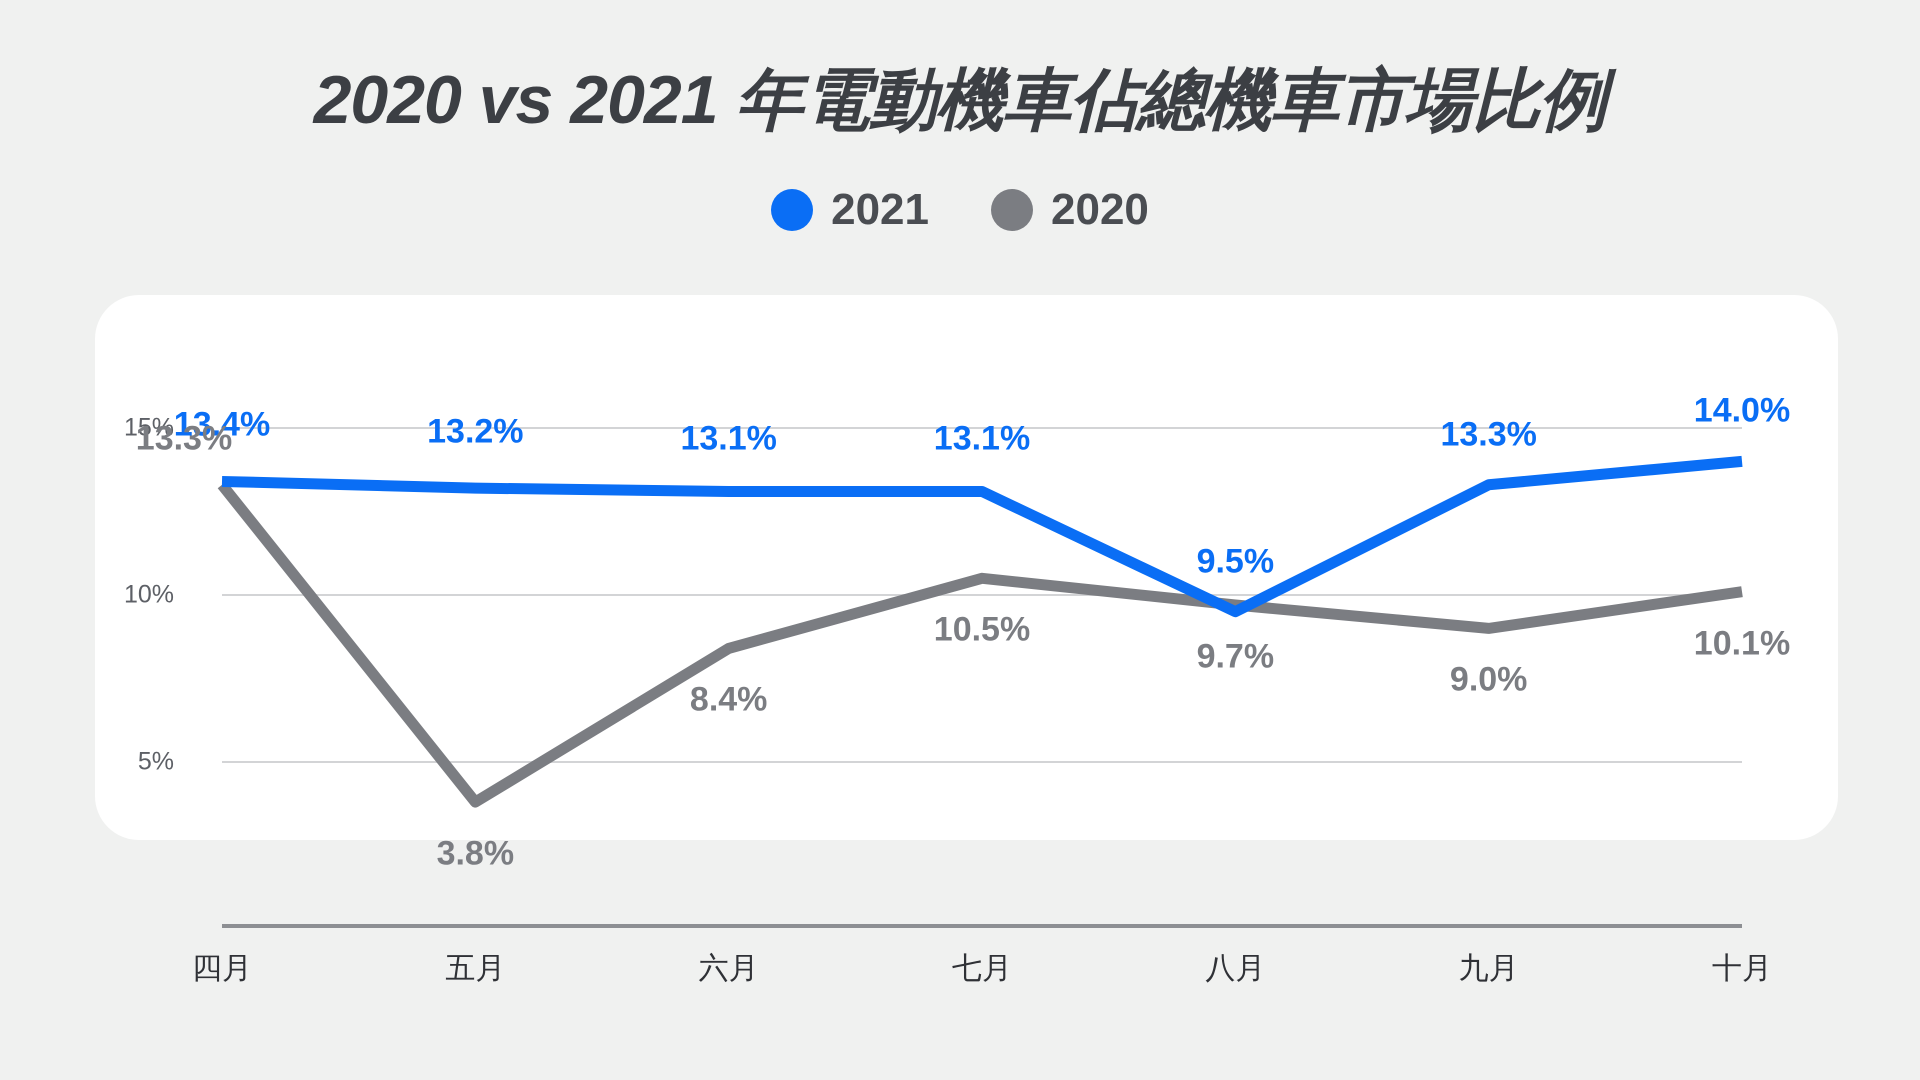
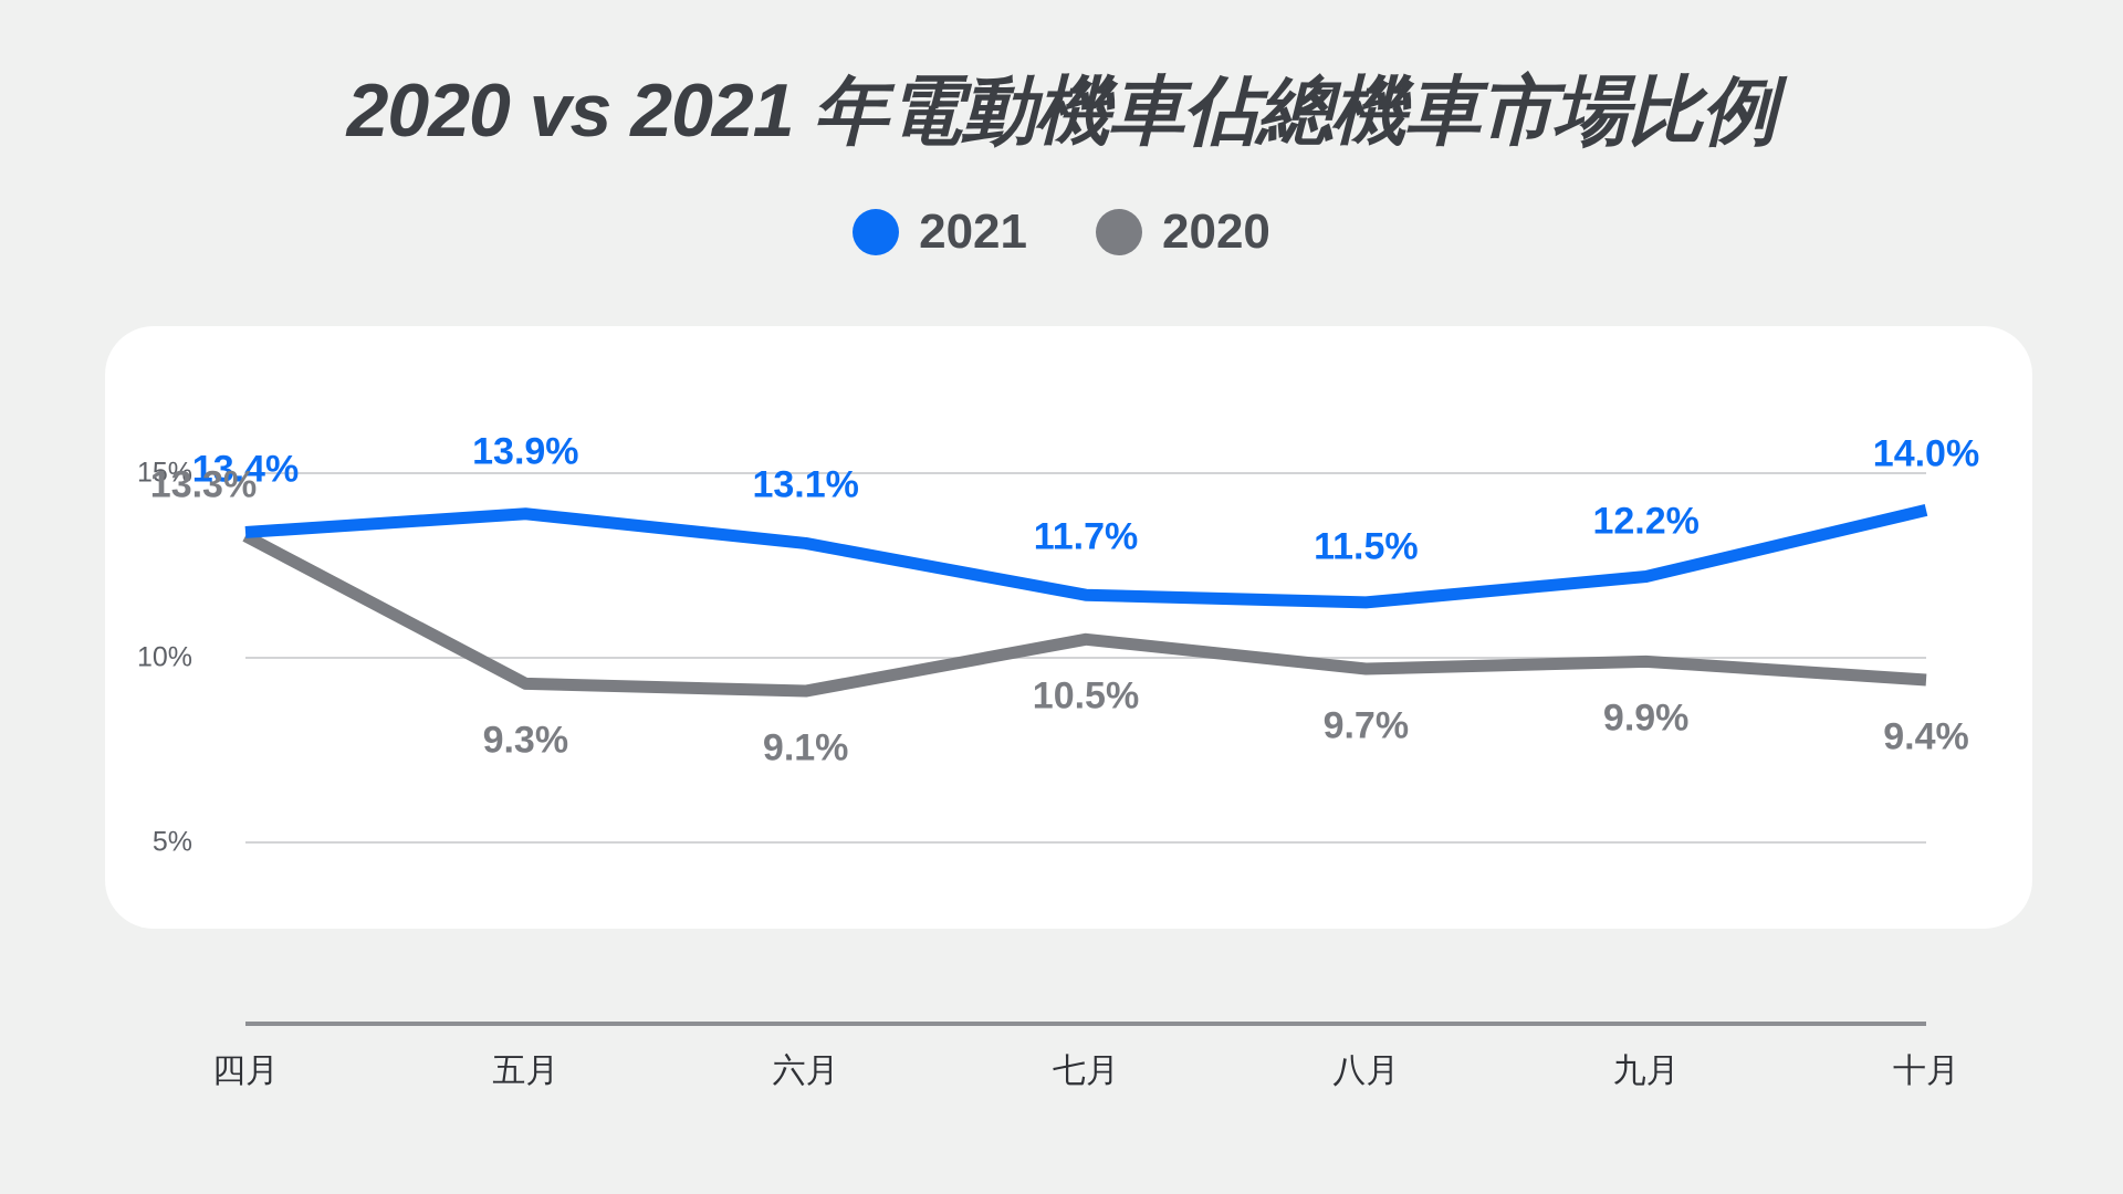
2021/五月: 13.2% -> 13.9%
2020/五月: 3.8% -> 9.3%
2020/六月: 8.4% -> 9.1%
2021/七月: 13.1% -> 11.7%
2021/八月: 9.5% -> 11.5%
2021/九月: 13.3% -> 12.2%
2020/九月: 9.0% -> 9.9%
2020/十月: 10.1% -> 9.4%
